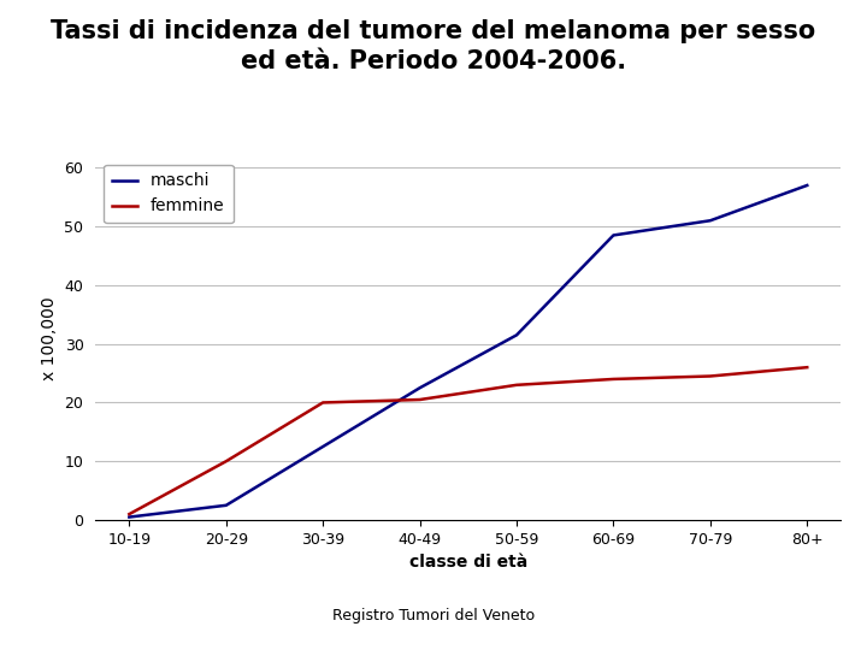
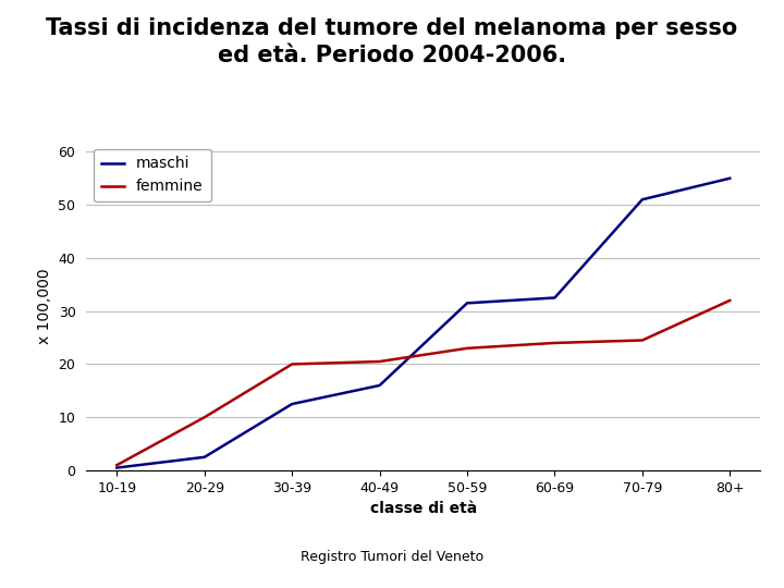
maschi/40-49: 22.5 -> 16.0
maschi/60-69: 48.5 -> 32.5
maschi/80+: 57.0 -> 55.0
femmine/80+: 26.0 -> 32.0
